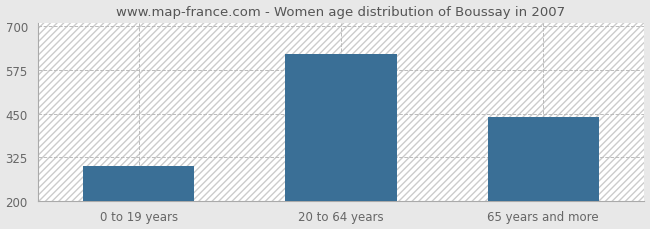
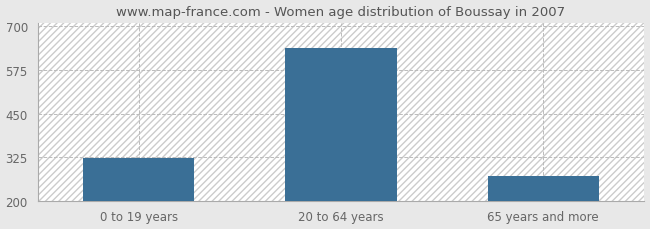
0 to 19 years: 300 -> 323
20 to 64 years: 620 -> 638
65 years and more: 440 -> 270
